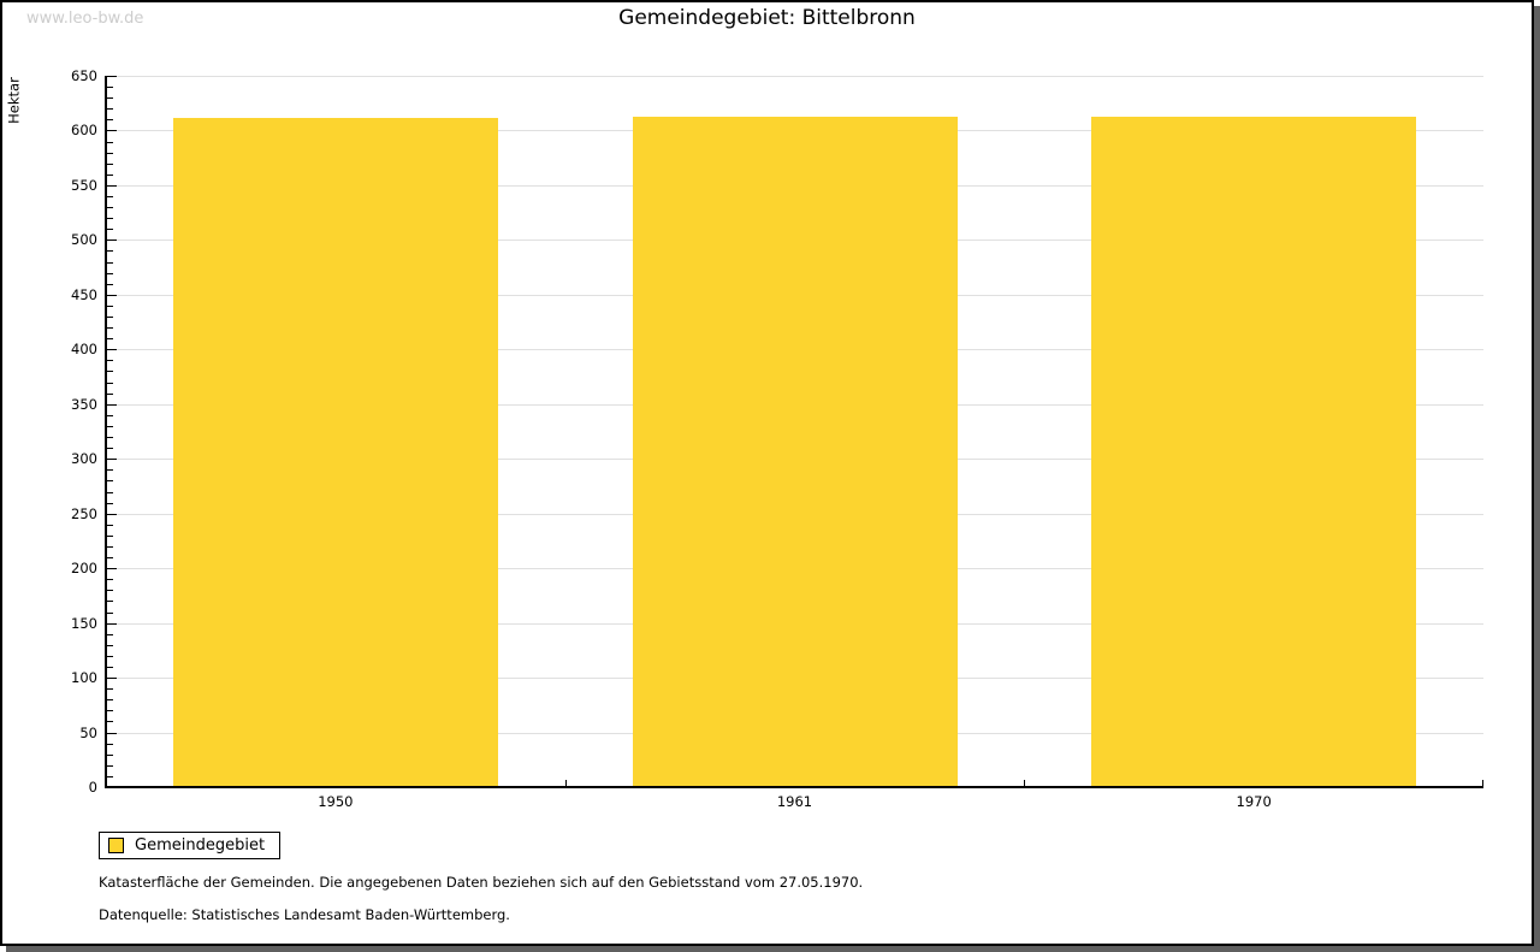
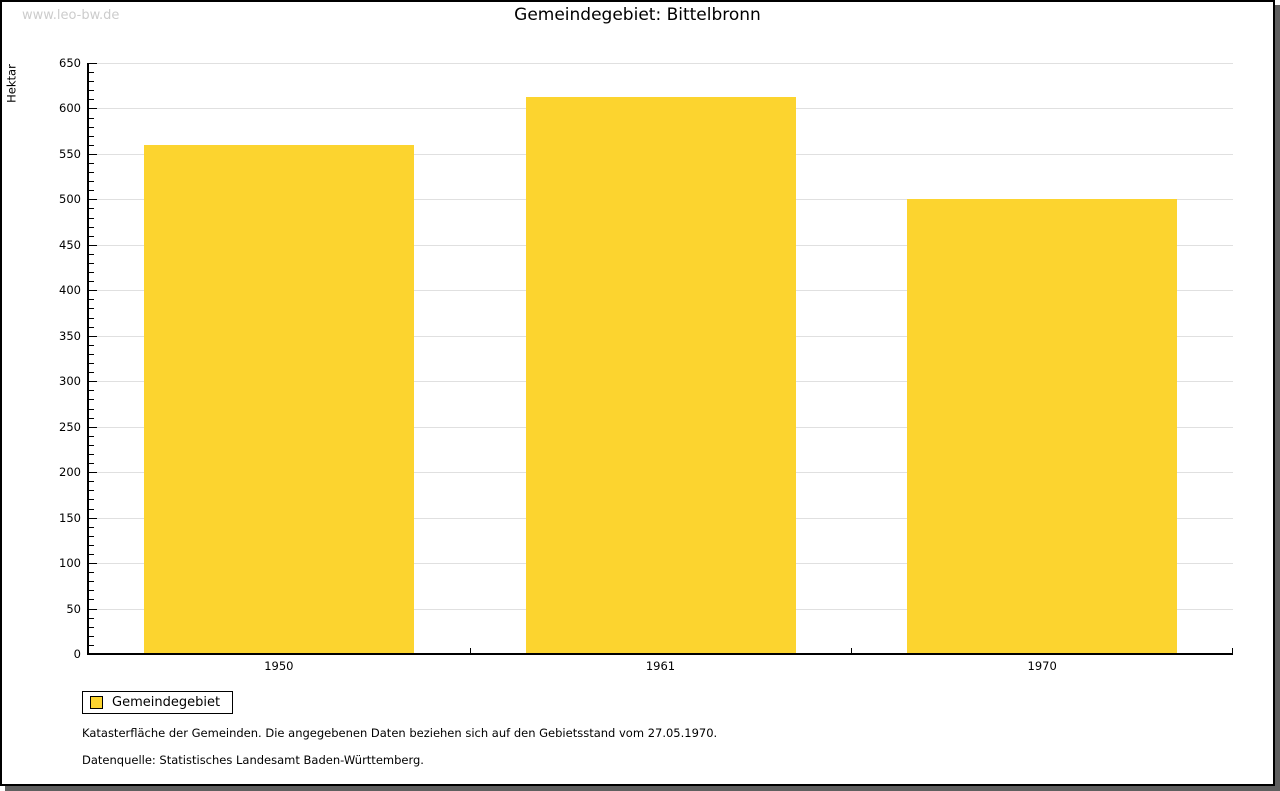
1950: 610 -> 560
1970: 610 -> 500
